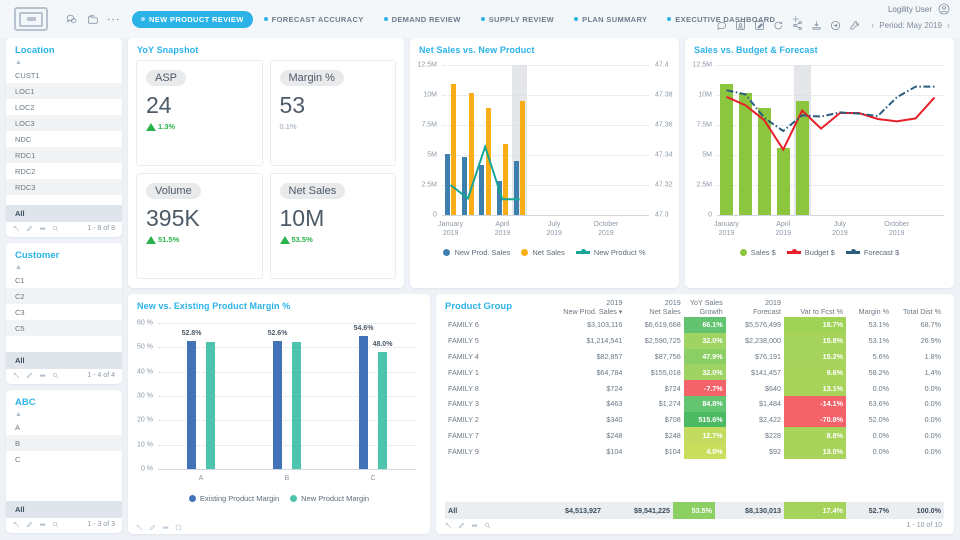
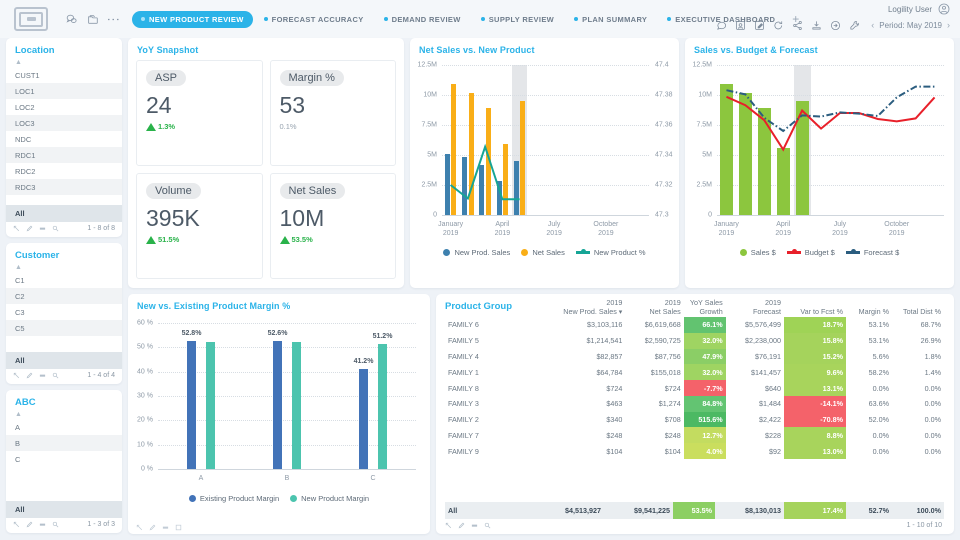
New vs. Existing Product Margin %/Existing Product Margin/C: 54.6% -> 41.2%
New vs. Existing Product Margin %/New Product Margin/C: 48.0% -> 51.2%
